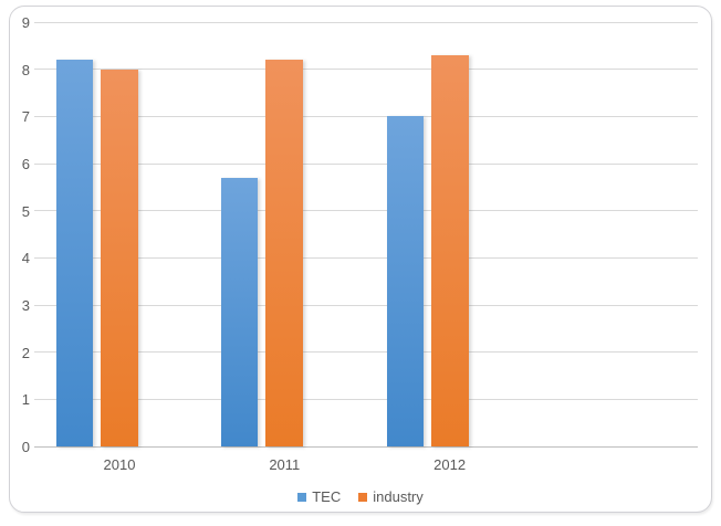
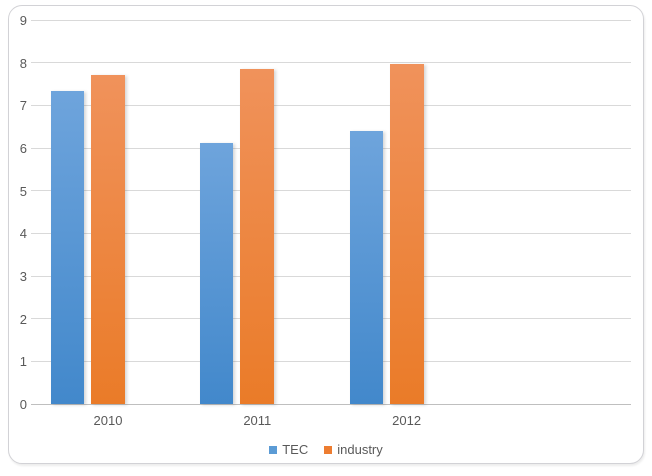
TEC/2010: 8.2 -> 7.3
industry/2010: 8.0 -> 7.7
TEC/2011: 5.7 -> 6.1
industry/2011: 8.2 -> 7.8
TEC/2012: 7.0 -> 6.4
industry/2012: 8.3 -> 8.0
